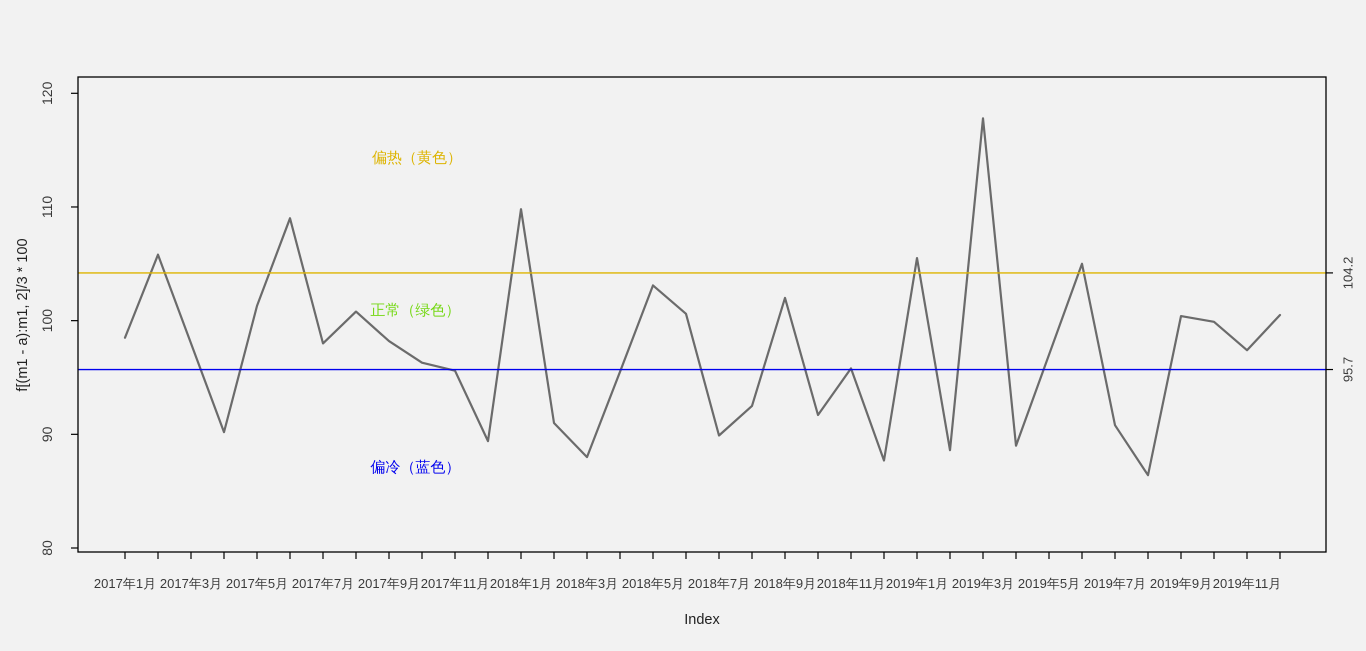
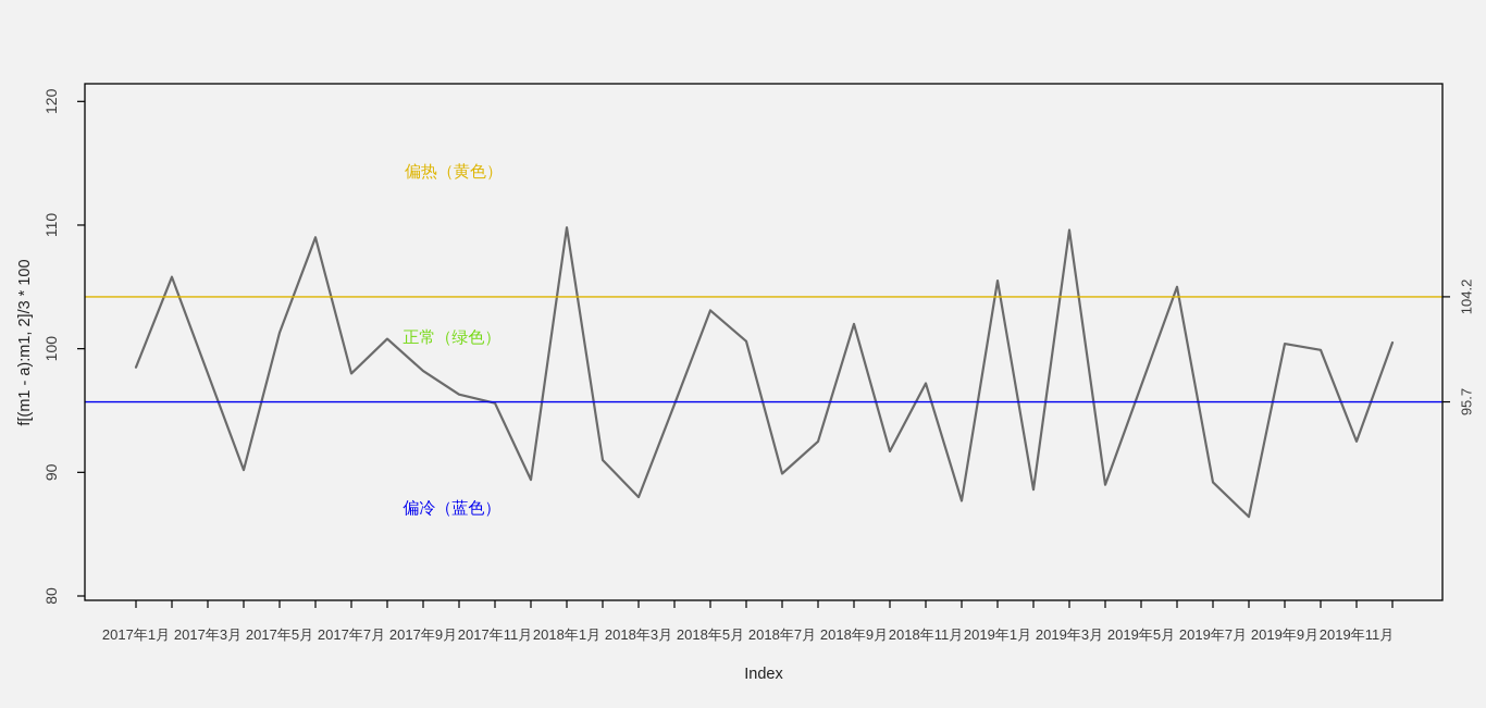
2018年11月: 95.8 -> 97.2
2019年3月: 117.8 -> 109.6
2019年7月: 90.8 -> 89.2
2019年11月: 97.4 -> 92.5
